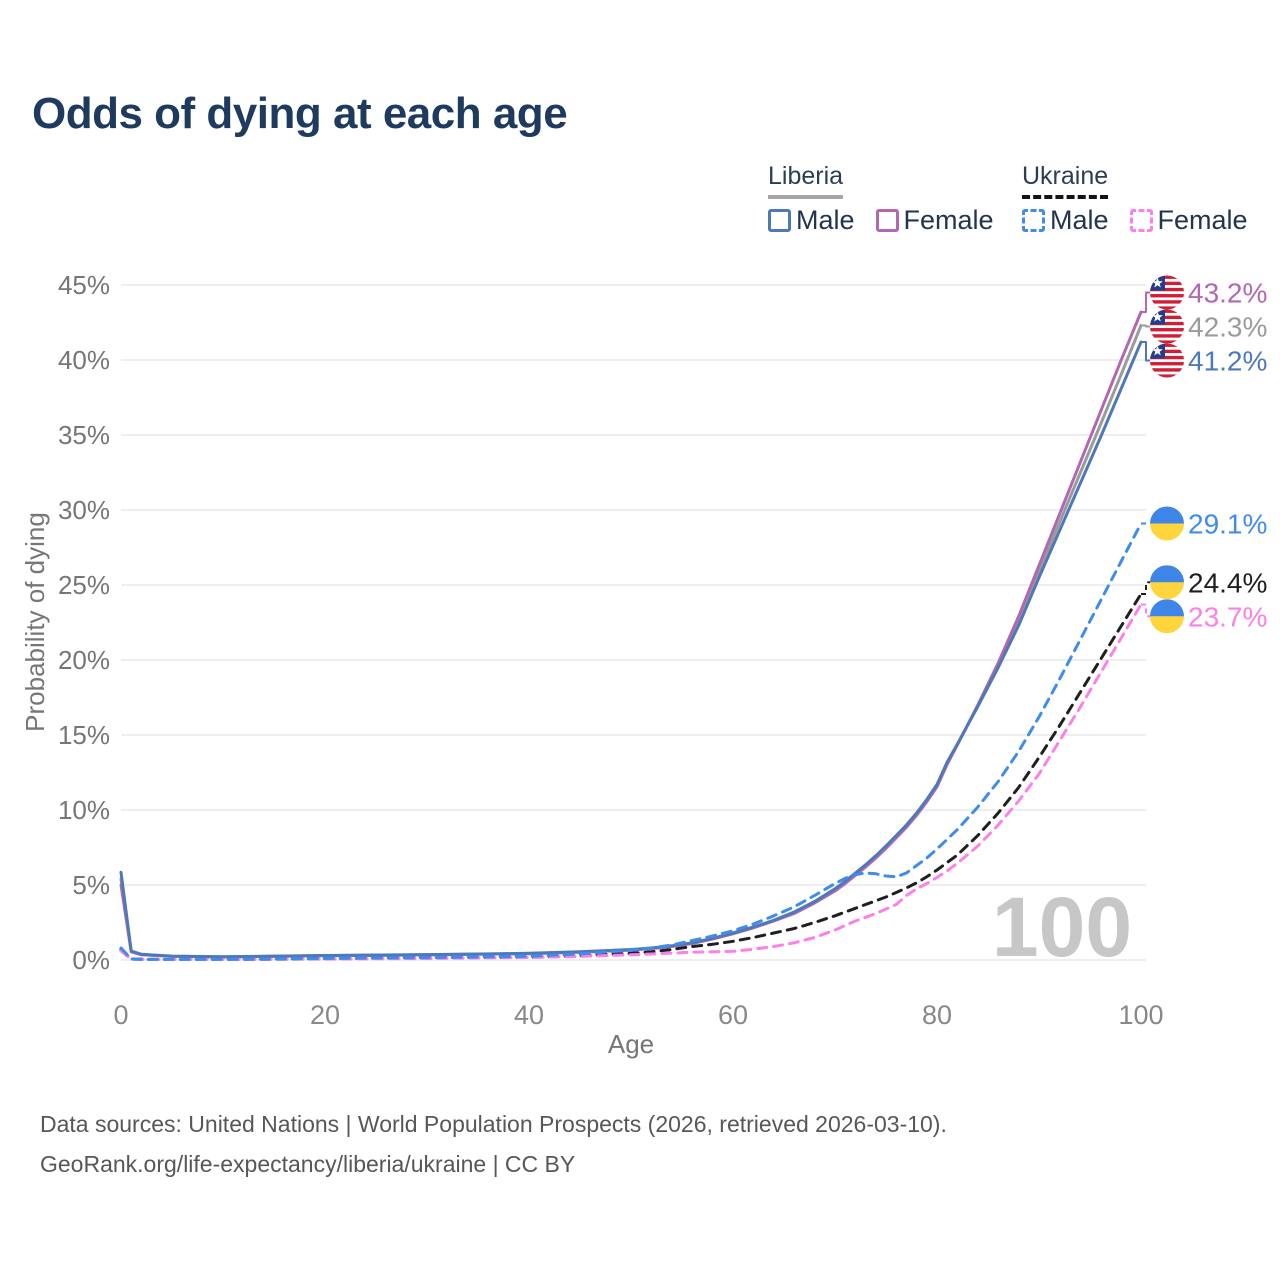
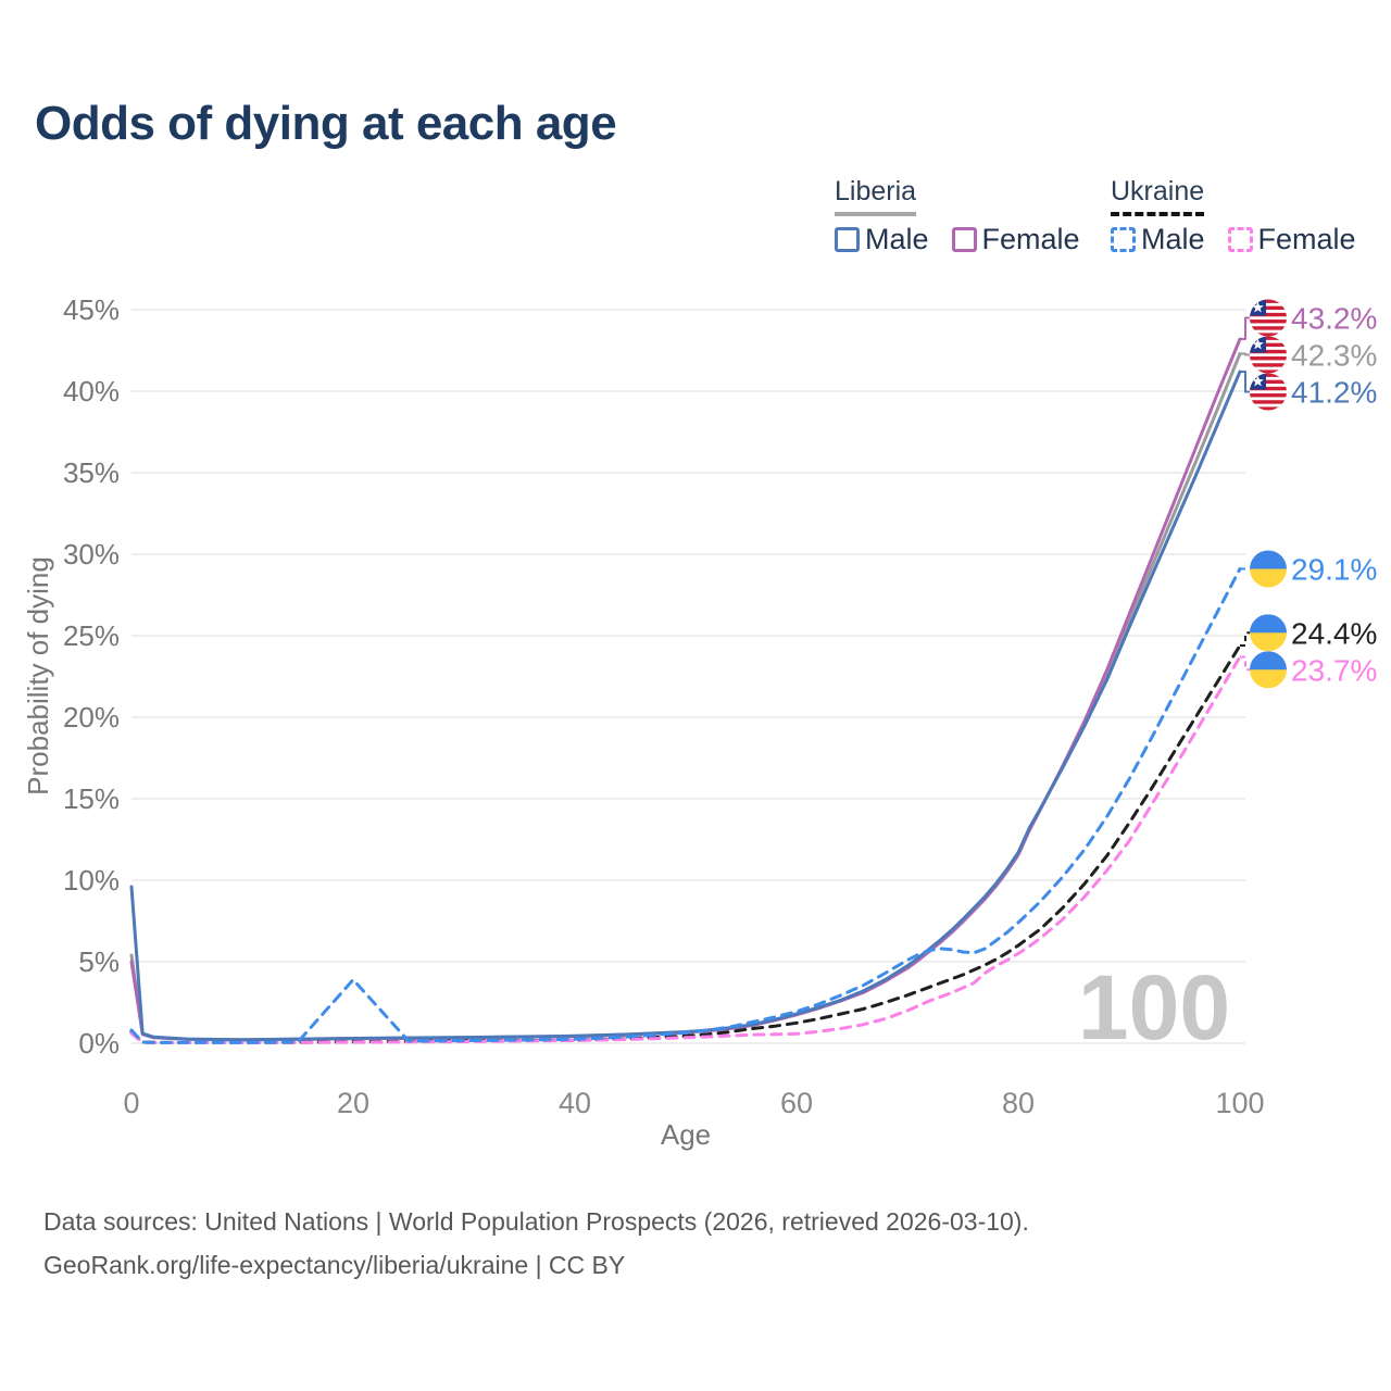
Liberia Male/0: 5.8% -> 9.6%
Ukraine Male/20: 0.1% -> 3.9%
